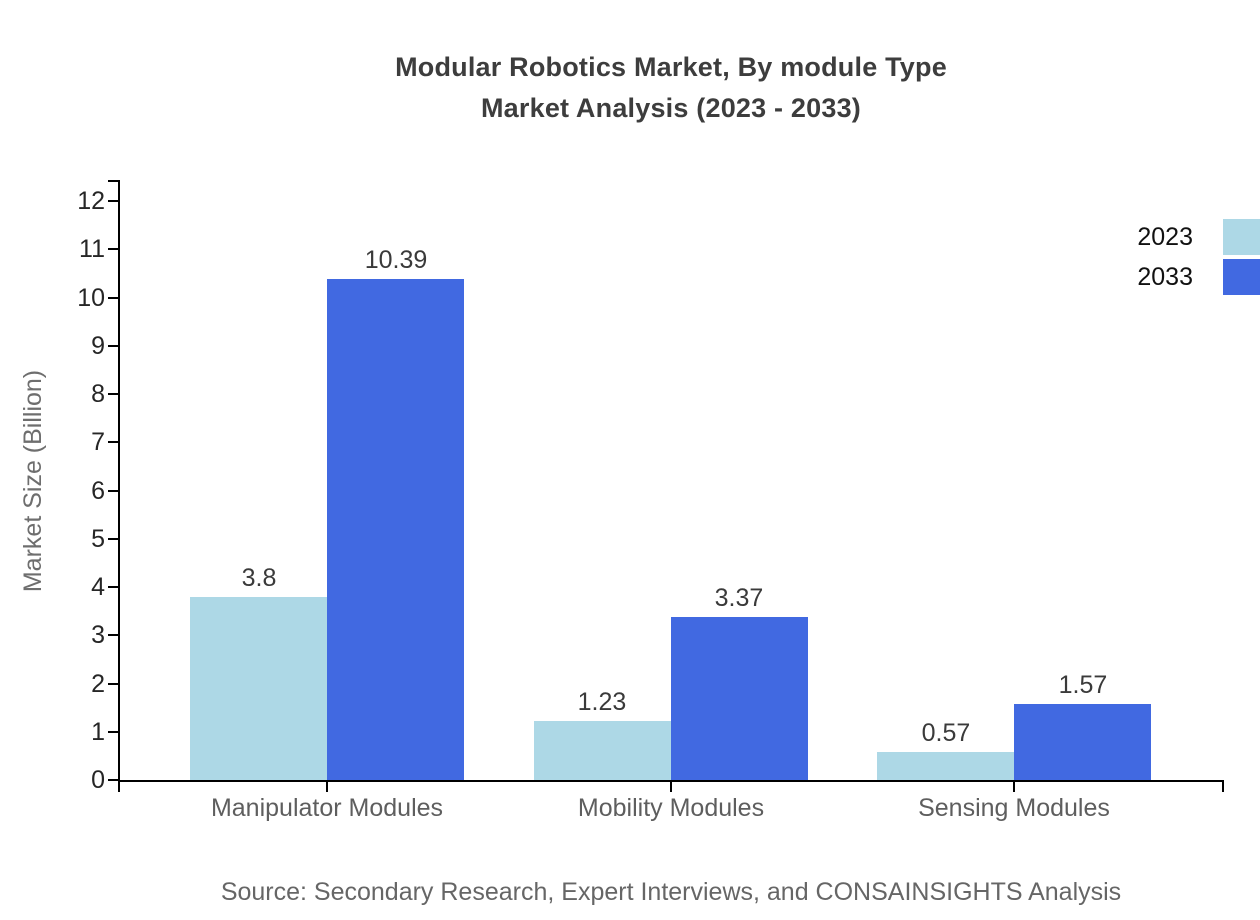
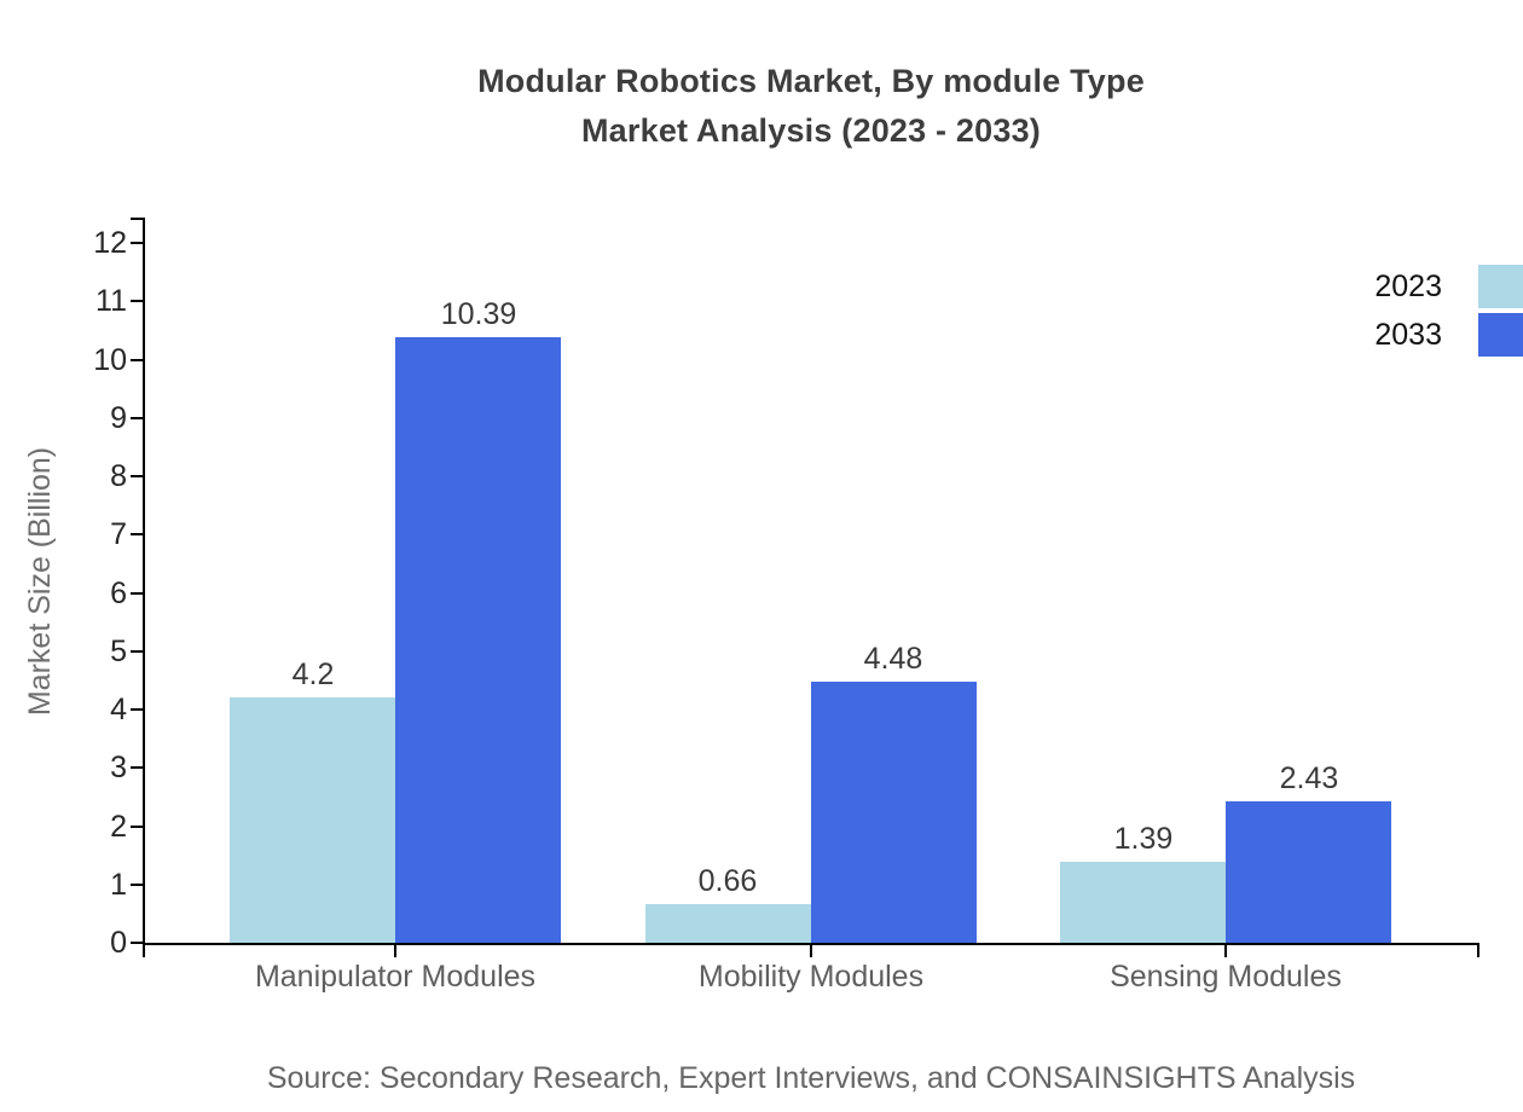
2023/Manipulator Modules: 3.8 -> 4.2
2023/Mobility Modules: 1.23 -> 0.66
2033/Mobility Modules: 3.37 -> 4.48
2023/Sensing Modules: 0.57 -> 1.39
2033/Sensing Modules: 1.57 -> 2.43
